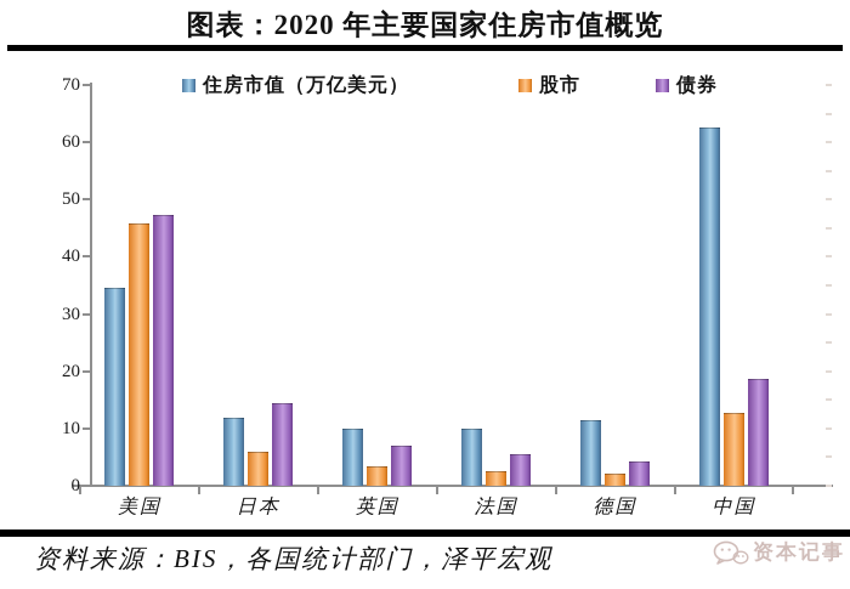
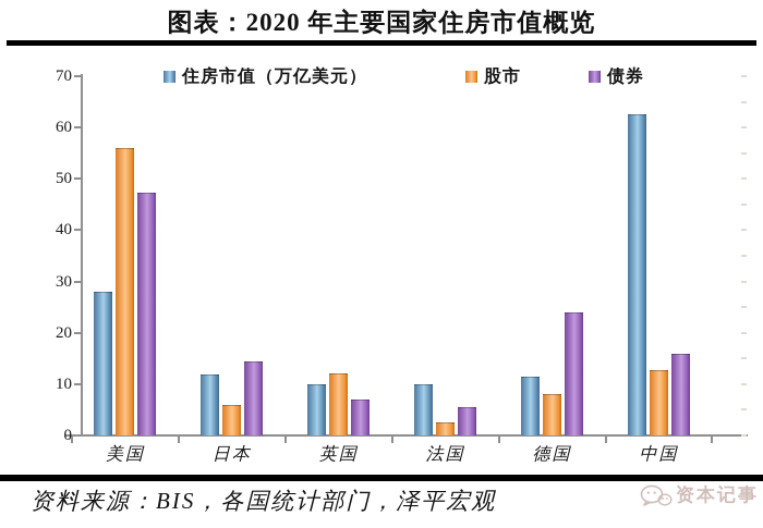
住房市值（万亿美元）/美国: 34 -> 28
股市/美国: 46 -> 56
股市/英国: 3 -> 12
股市/德国: 2 -> 8
债券/德国: 4 -> 24
债券/中国: 19 -> 16
